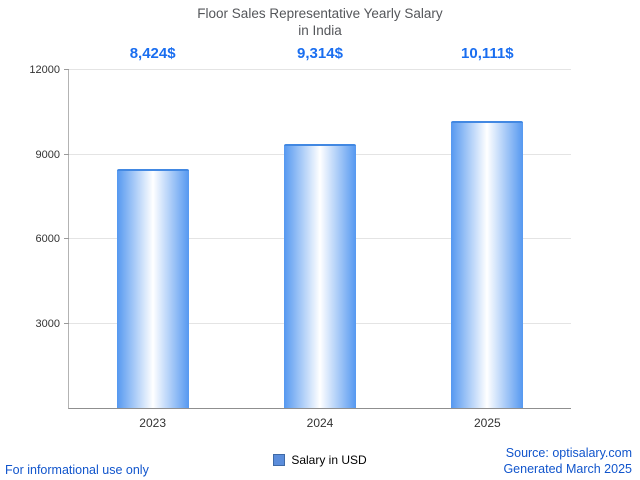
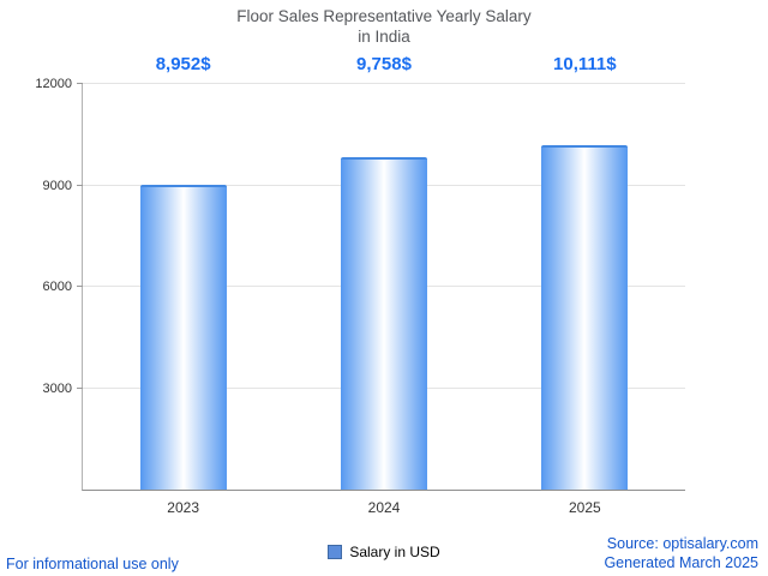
2023: 8,424 -> 8,952
2024: 9,314 -> 9,758
